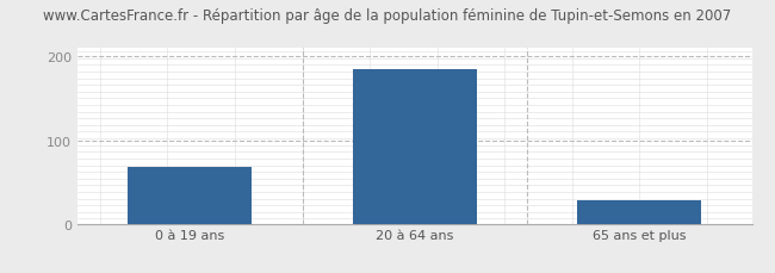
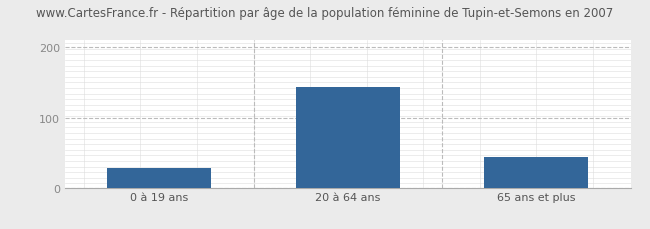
0 à 19 ans: 68 -> 28
20 à 64 ans: 185 -> 144
65 ans et plus: 28 -> 44
